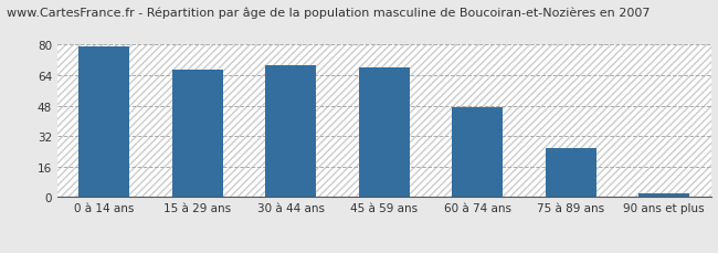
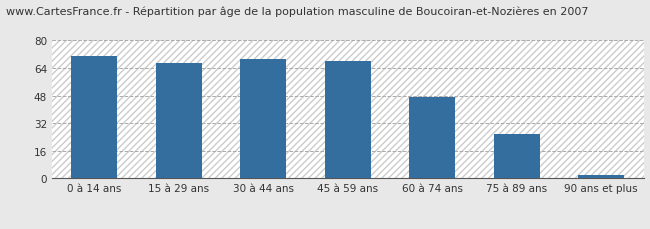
0 à 14 ans: 79 -> 71
